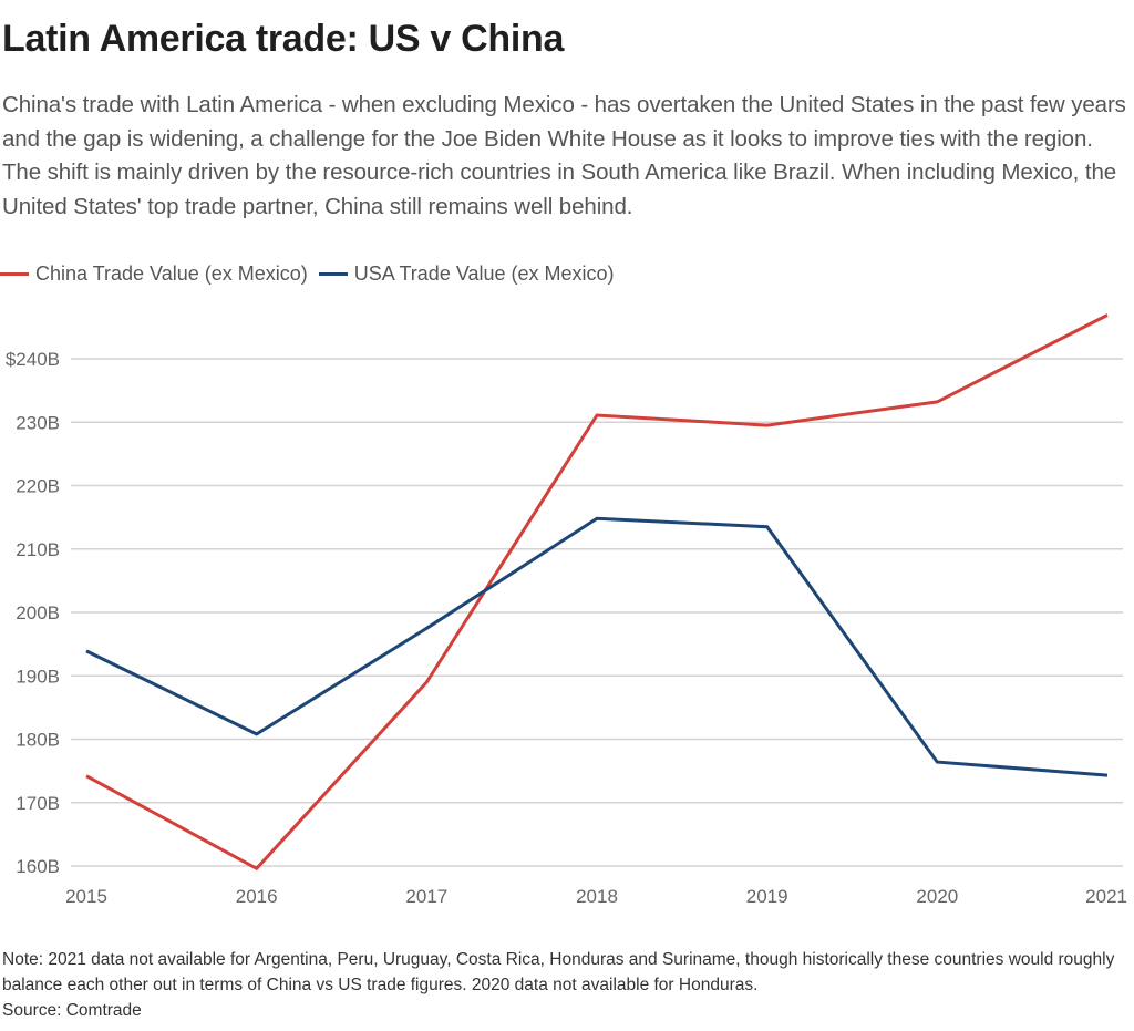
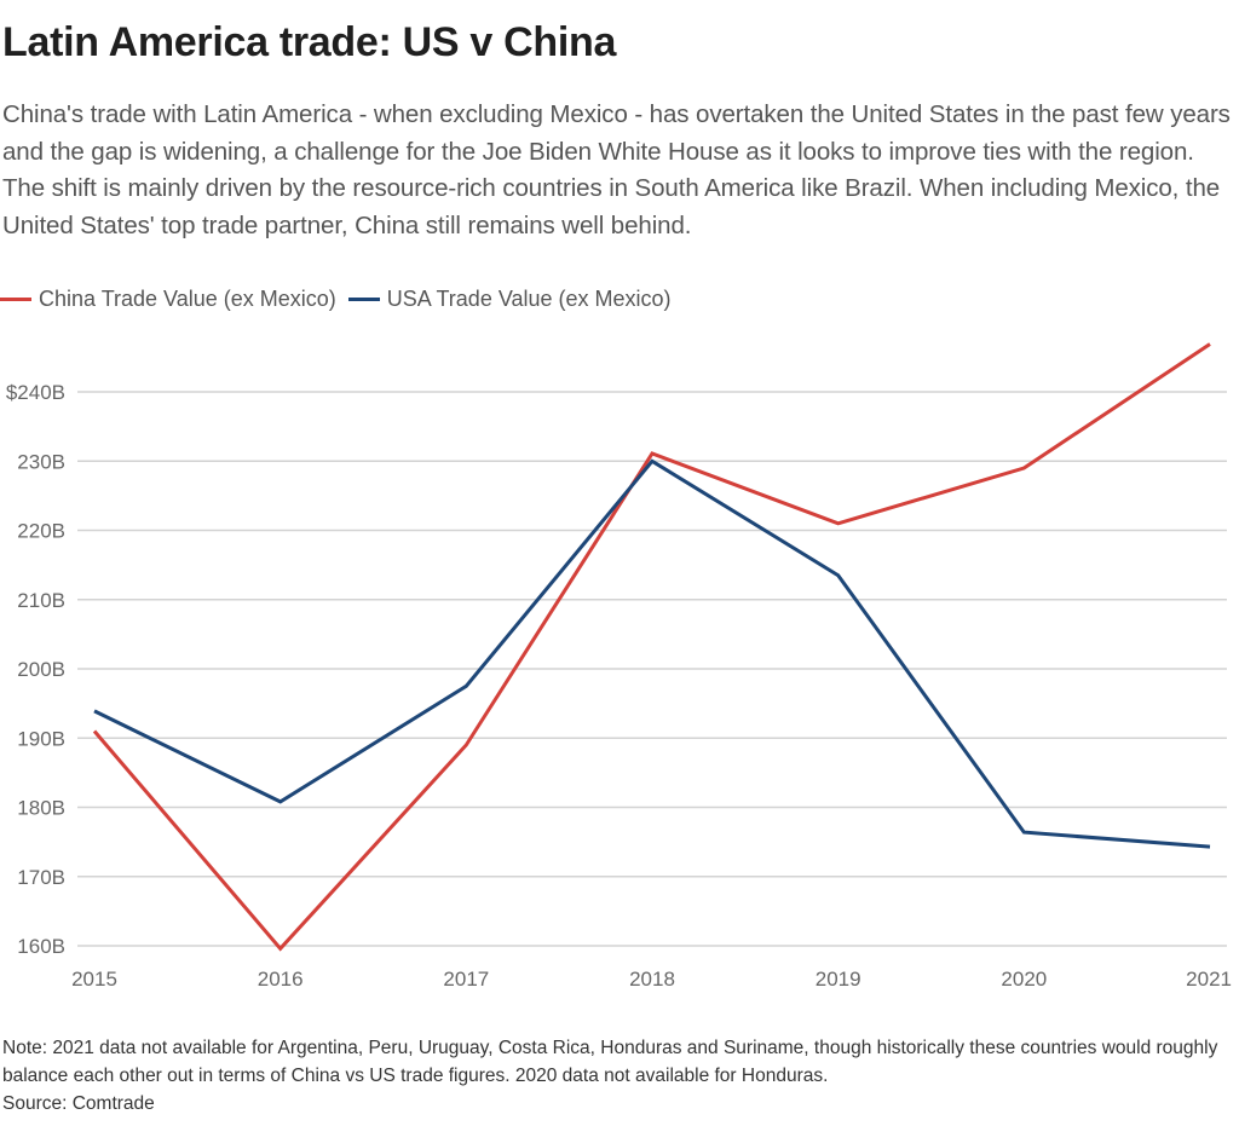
China Trade Value (ex Mexico)/2015: $174B -> $191B
USA Trade Value (ex Mexico)/2018: $215B -> $230B
China Trade Value (ex Mexico)/2019: $230B -> $221B
China Trade Value (ex Mexico)/2020: $233B -> $229B
